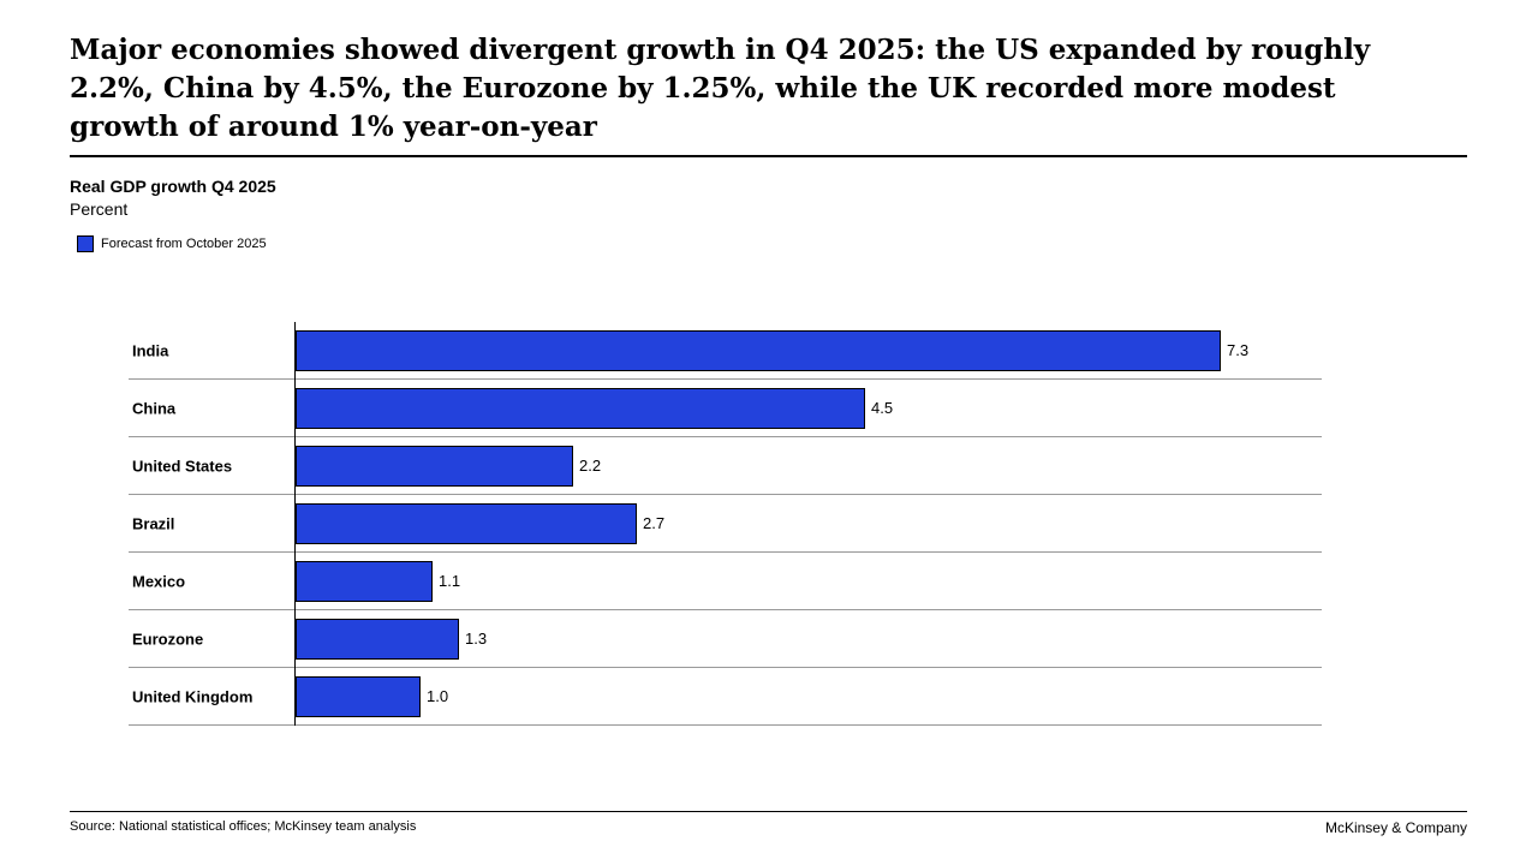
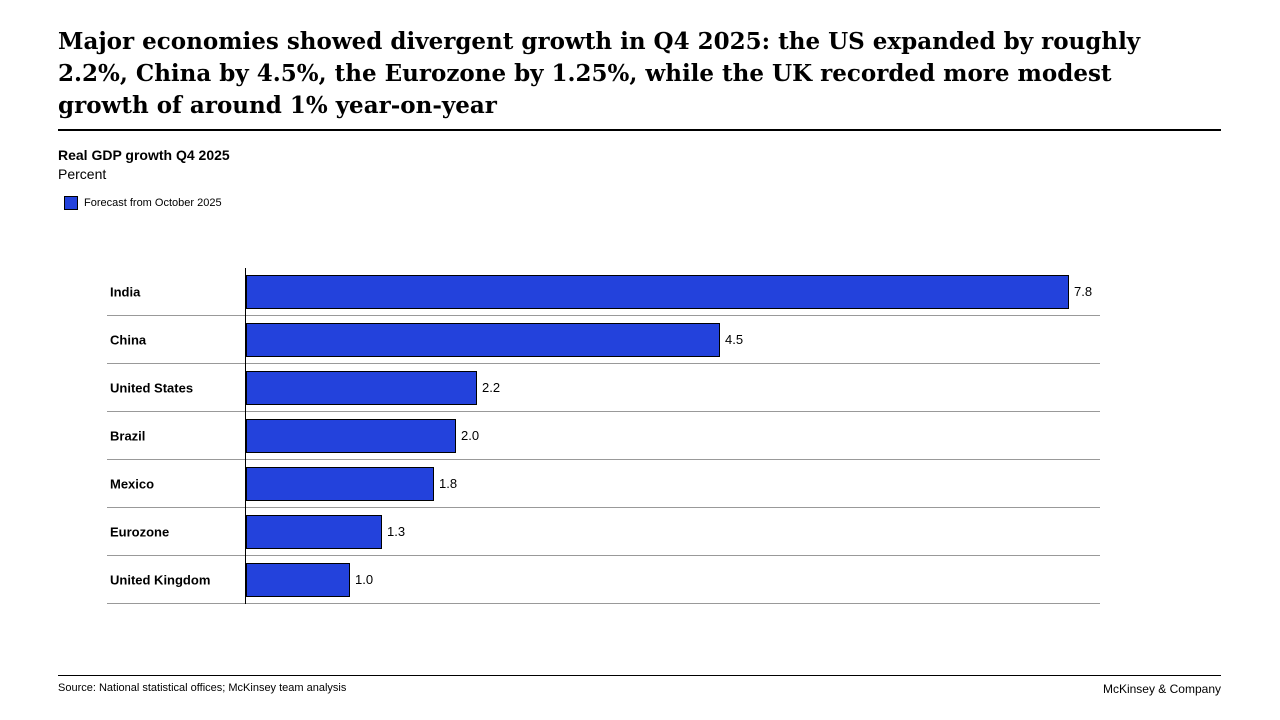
India: 7.3 -> 7.8
Brazil: 2.7 -> 2.0
Mexico: 1.1 -> 1.8
